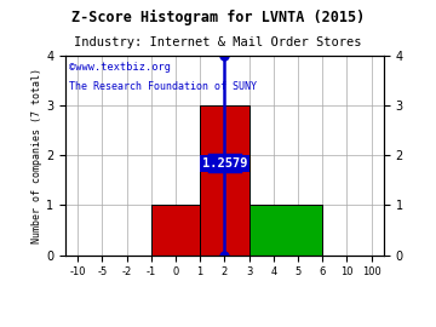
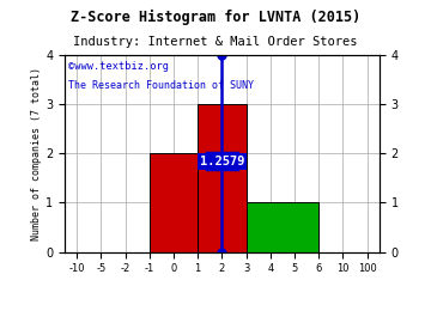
0: 1 -> 2
